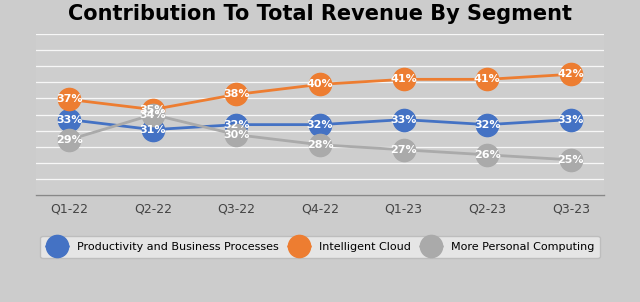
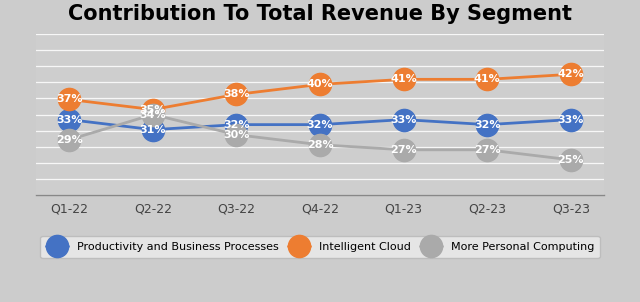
More Personal Computing/Q2-23: 26% -> 27%
